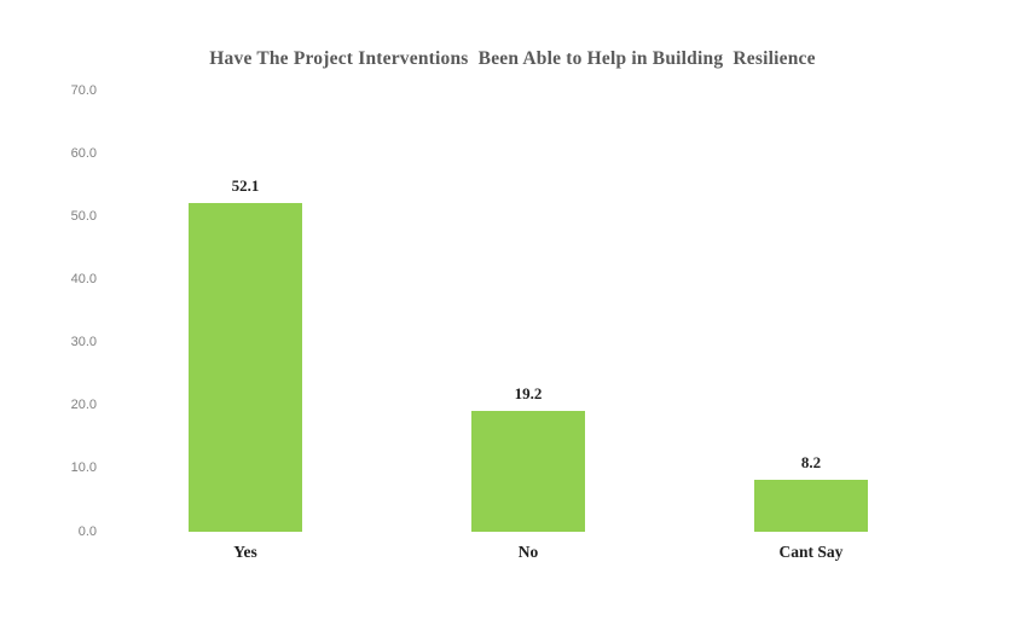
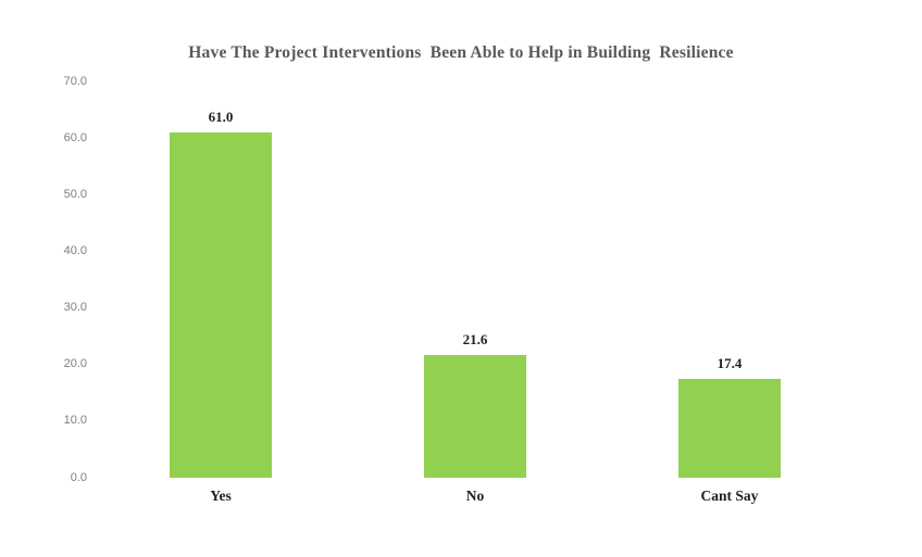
Yes: 52.1 -> 61.0
No: 19.2 -> 21.6
Cant Say: 8.2 -> 17.4
